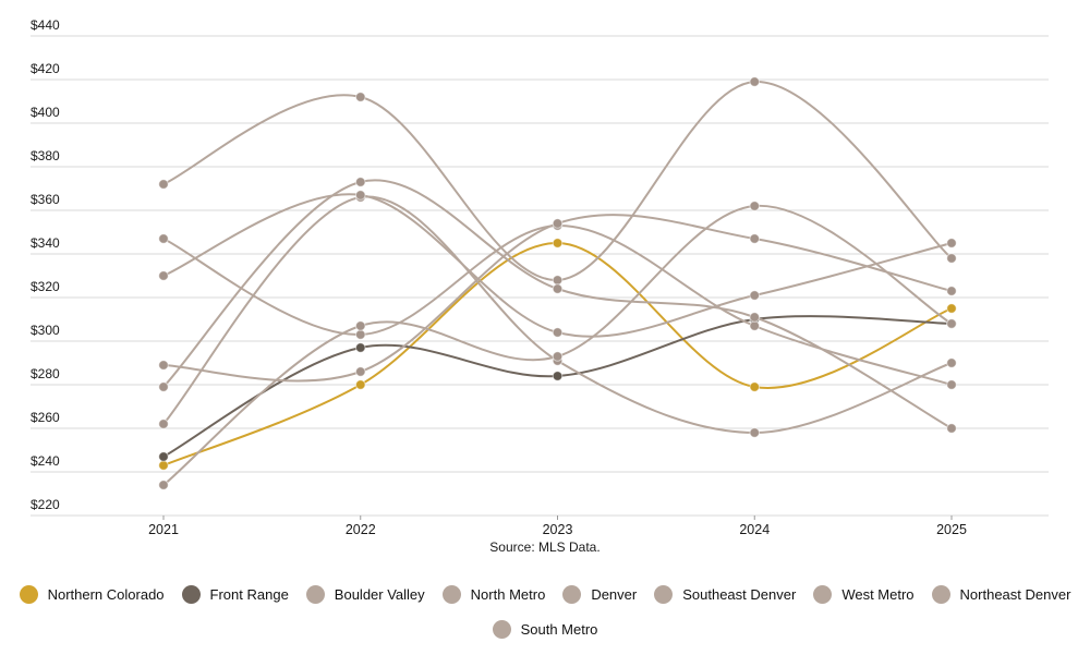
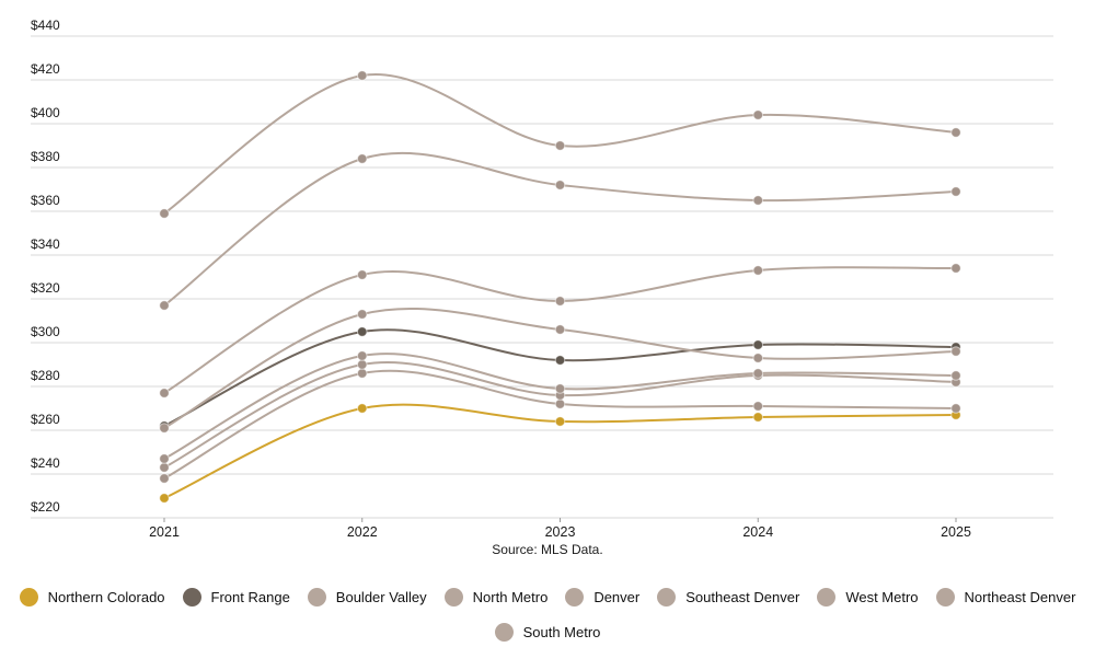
Northern Colorado/2021: $243 -> $229
Front Range/2021: $247 -> $262
Boulder Valley/2021: $372 -> $359
North Metro/2021: $262 -> $238
Denver/2021: $330 -> $317
Southeast Denver/2021: $347 -> $261
West Metro/2021: $289 -> $277
Northeast Denver/2021: $234 -> $243
South Metro/2021: $279 -> $247
Northern Colorado/2022: $280 -> $270
Front Range/2022: $297 -> $305
Boulder Valley/2022: $412 -> $422
North Metro/2022: $366 -> $286
Denver/2022: $367 -> $384
Southeast Denver/2022: $303 -> $313
West Metro/2022: $286 -> $331
Northeast Denver/2022: $307 -> $290
South Metro/2022: $373 -> $294
Northern Colorado/2023: $345 -> $264
Front Range/2023: $284 -> $292
Boulder Valley/2023: $328 -> $390
North Metro/2023: $291 -> $272
Denver/2023: $304 -> $372
Southeast Denver/2023: $353 -> $306
West Metro/2023: $354 -> $319
Northeast Denver/2023: $293 -> $276
South Metro/2023: $324 -> $279
Northern Colorado/2024: $279 -> $266
Front Range/2024: $310 -> $299
Boulder Valley/2024: $419 -> $404
North Metro/2024: $258 -> $271
Denver/2024: $321 -> $365
Southeast Denver/2024: $307 -> $293
West Metro/2024: $347 -> $333
Northeast Denver/2024: $362 -> $285
South Metro/2024: $311 -> $286
Northern Colorado/2025: $315 -> $267
Front Range/2025: $308 -> $298
Boulder Valley/2025: $338 -> $396
North Metro/2025: $290 -> $270
Denver/2025: $345 -> $369
Southeast Denver/2025: $280 -> $296
West Metro/2025: $323 -> $334
Northeast Denver/2025: $308 -> $282
South Metro/2025: $260 -> $285
